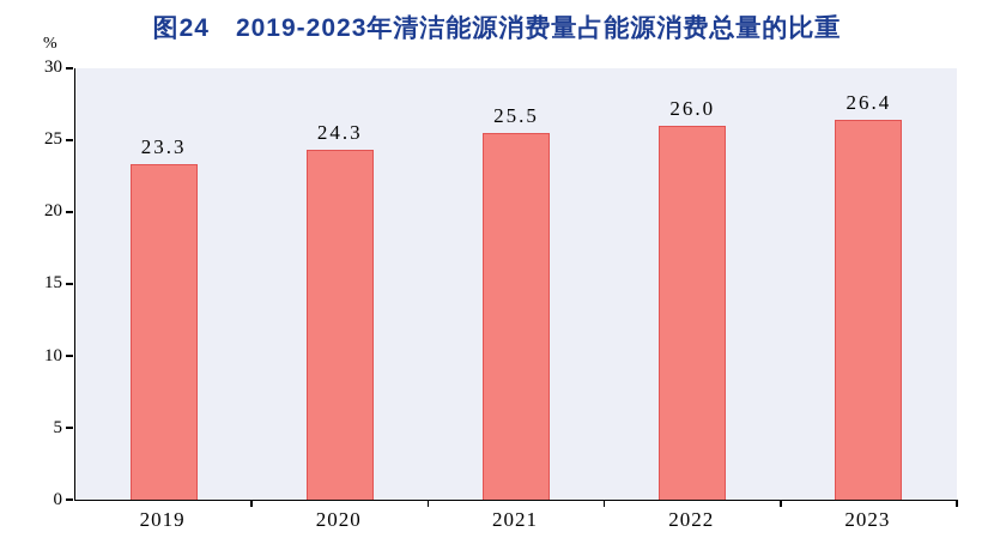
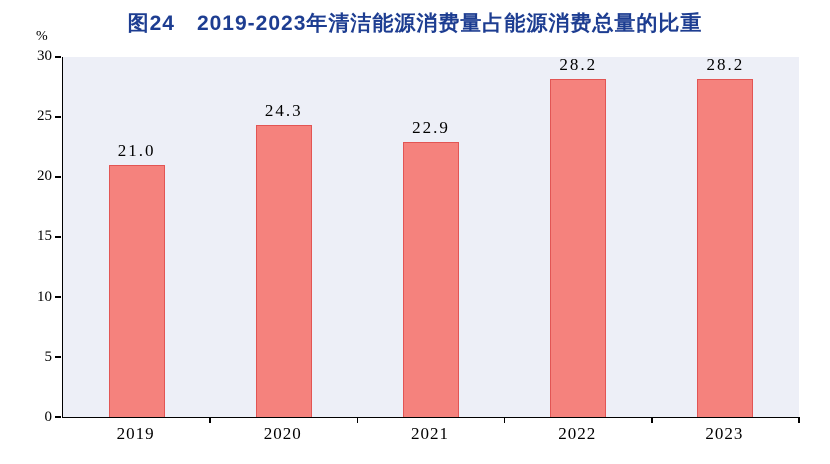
2019: 23.3 -> 21.0
2021: 25.5 -> 22.9
2022: 26.0 -> 28.2
2023: 26.4 -> 28.2
